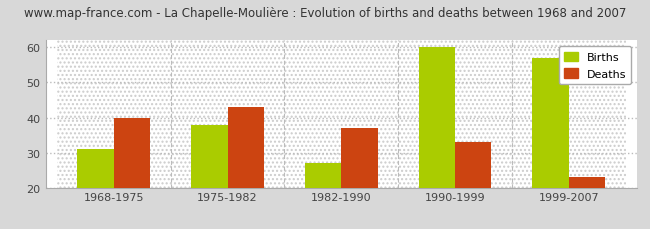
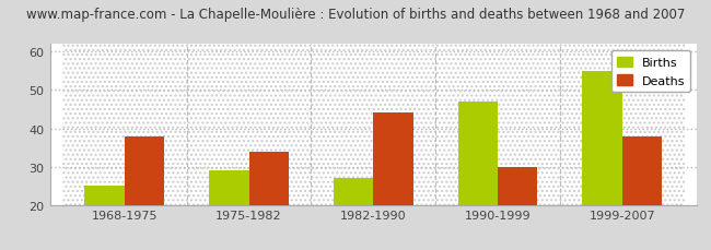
Births/1968-1975: 31 -> 25
Deaths/1968-1975: 40 -> 38
Births/1975-1982: 38 -> 29
Deaths/1975-1982: 43 -> 34
Deaths/1982-1990: 37 -> 44
Births/1990-1999: 60 -> 47
Deaths/1990-1999: 33 -> 30
Births/1999-2007: 57 -> 55
Deaths/1999-2007: 23 -> 38
